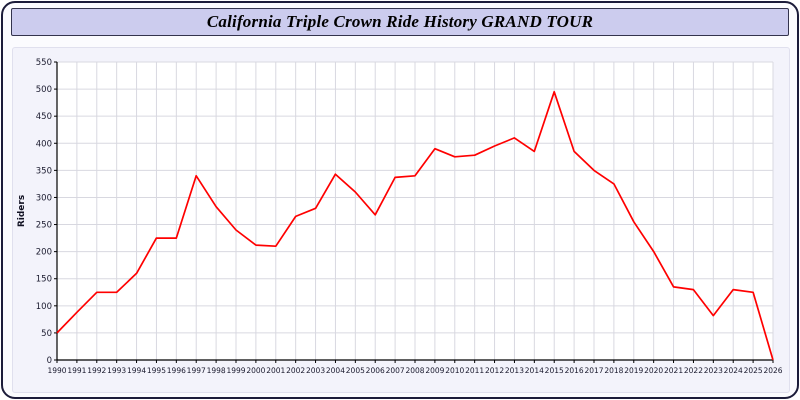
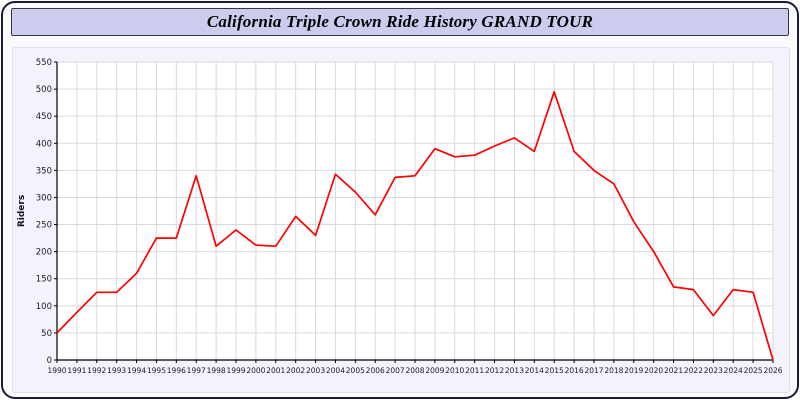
1998: 280 -> 210
2003: 280 -> 230
